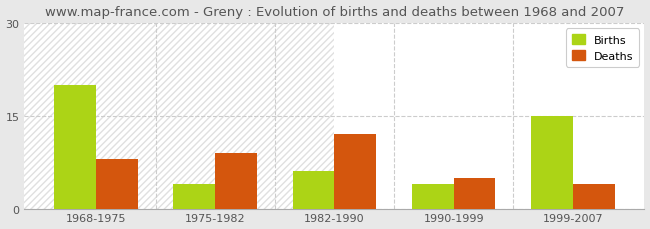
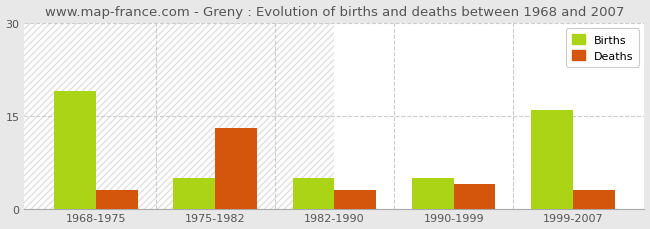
Births/1968-1975: 20 -> 19
Deaths/1968-1975: 8 -> 3
Births/1975-1982: 4 -> 5
Deaths/1975-1982: 9 -> 13
Births/1982-1990: 6 -> 5
Deaths/1982-1990: 12 -> 3
Births/1990-1999: 4 -> 5
Deaths/1990-1999: 5 -> 4
Births/1999-2007: 15 -> 16
Deaths/1999-2007: 4 -> 3
